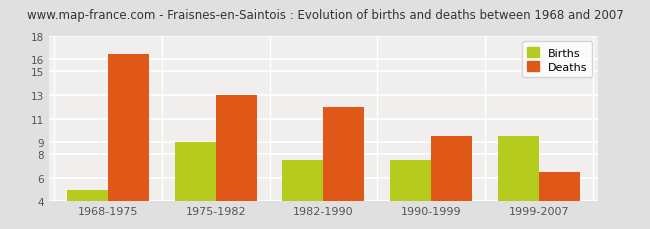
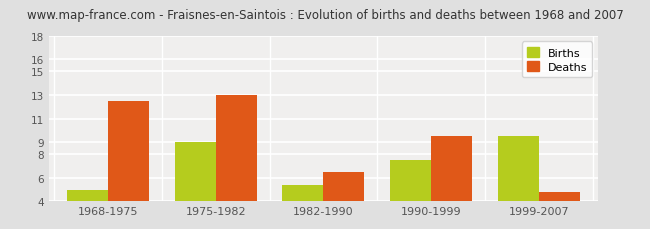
Deaths/1968-1975: 16.5 -> 12.5
Births/1982-1990: 7.5 -> 5.4
Deaths/1982-1990: 12.0 -> 6.5
Deaths/1999-2007: 6.5 -> 4.8
